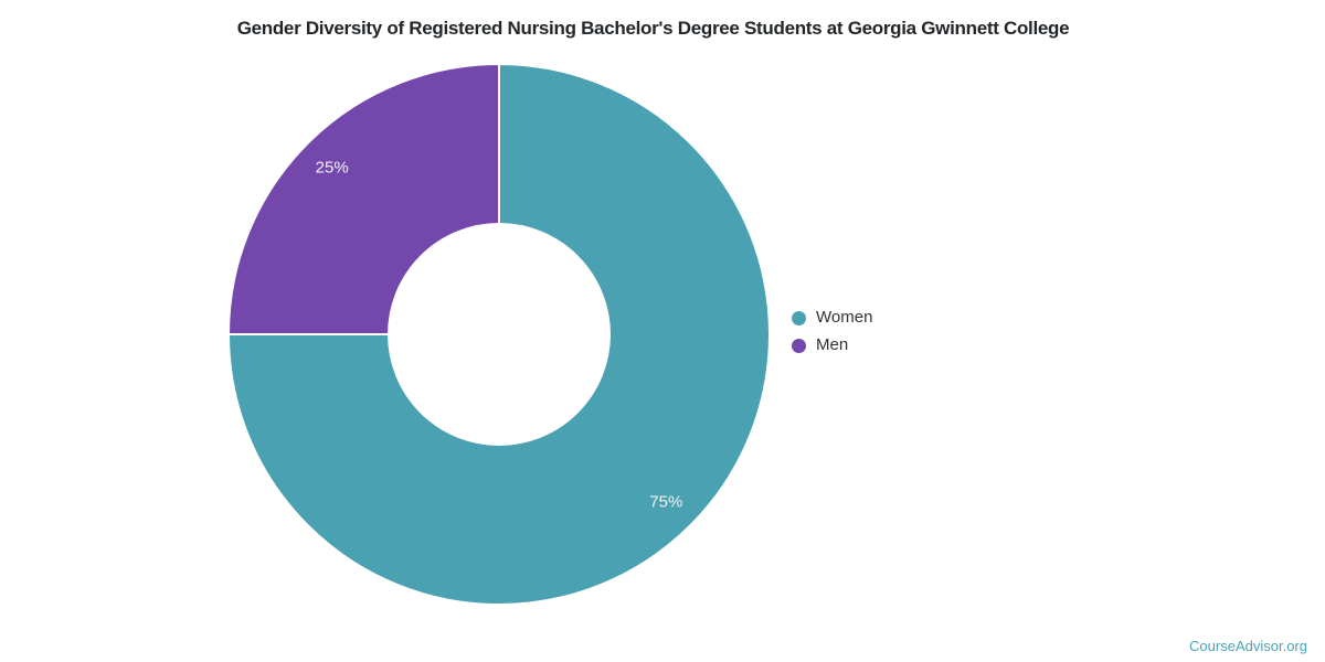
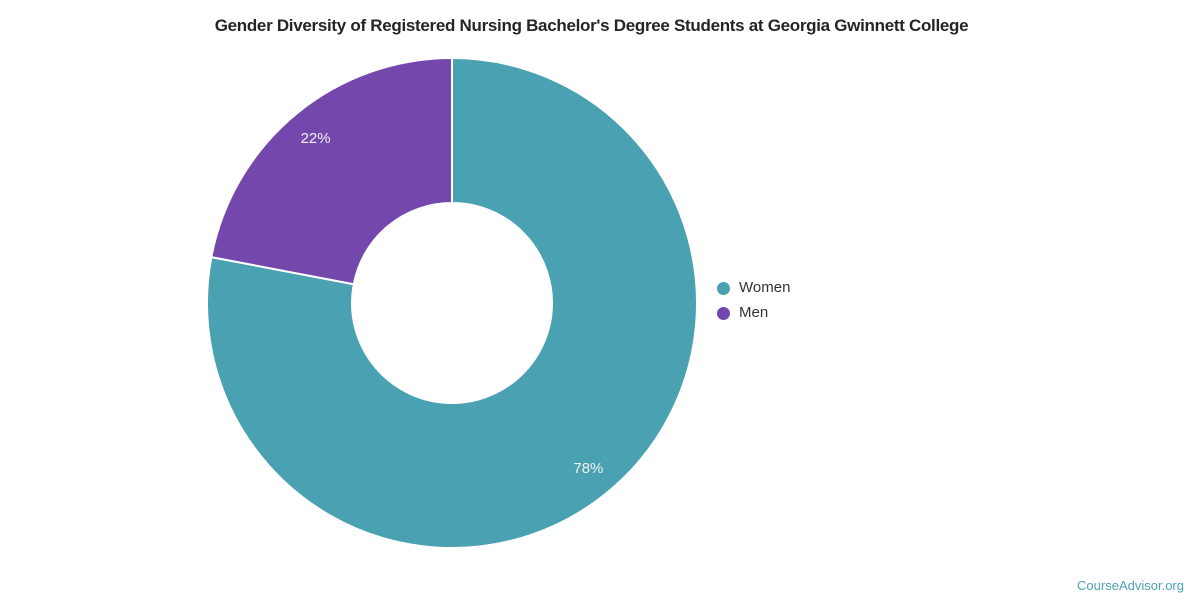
Women: 75% -> 78%
Men: 25% -> 22%
